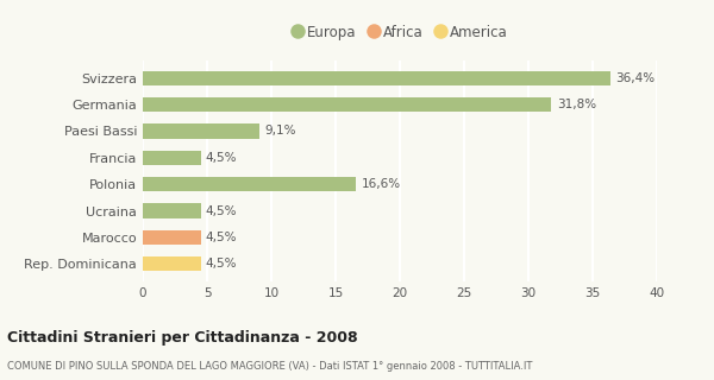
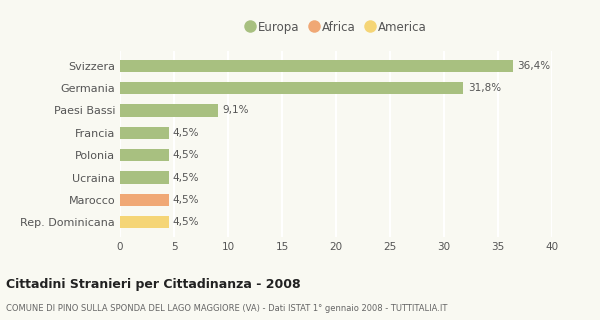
Polonia: 16,6% -> 4,5%
